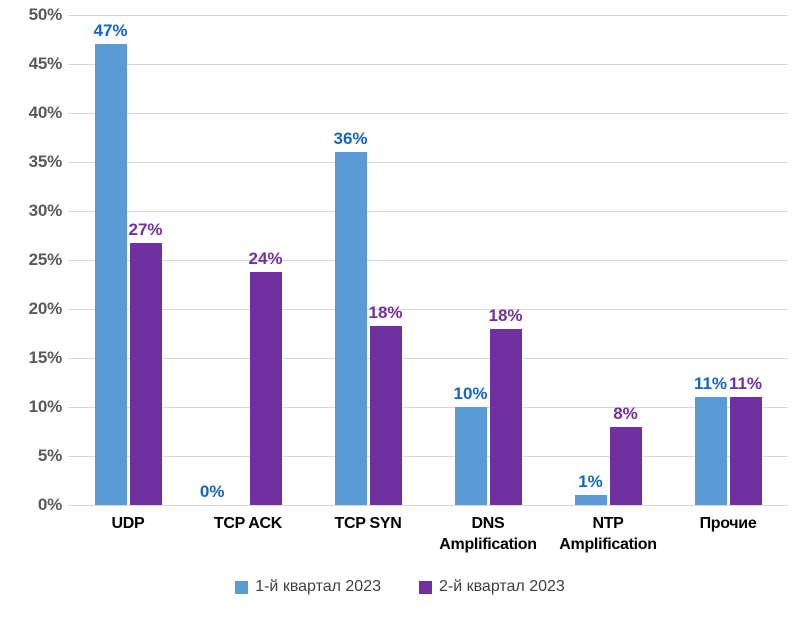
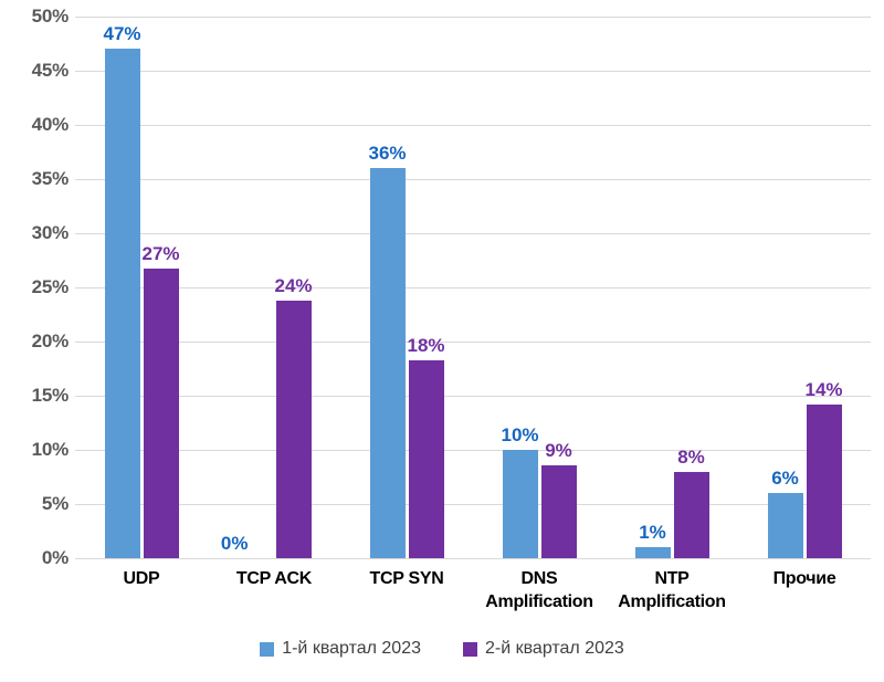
2-й квартал 2023/DNS Amplification: 18% -> 9%
1-й квартал 2023/Прочие: 11% -> 6%
2-й квартал 2023/Прочие: 11% -> 14%
